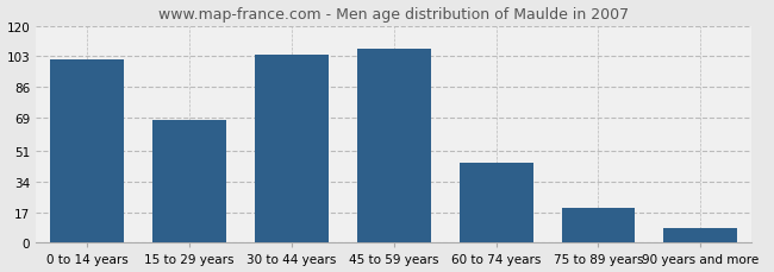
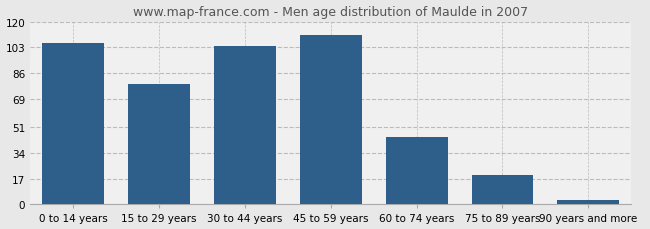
0 to 14 years: 101 -> 106
15 to 29 years: 68 -> 79
45 to 59 years: 107 -> 111
90 years and more: 8 -> 3
